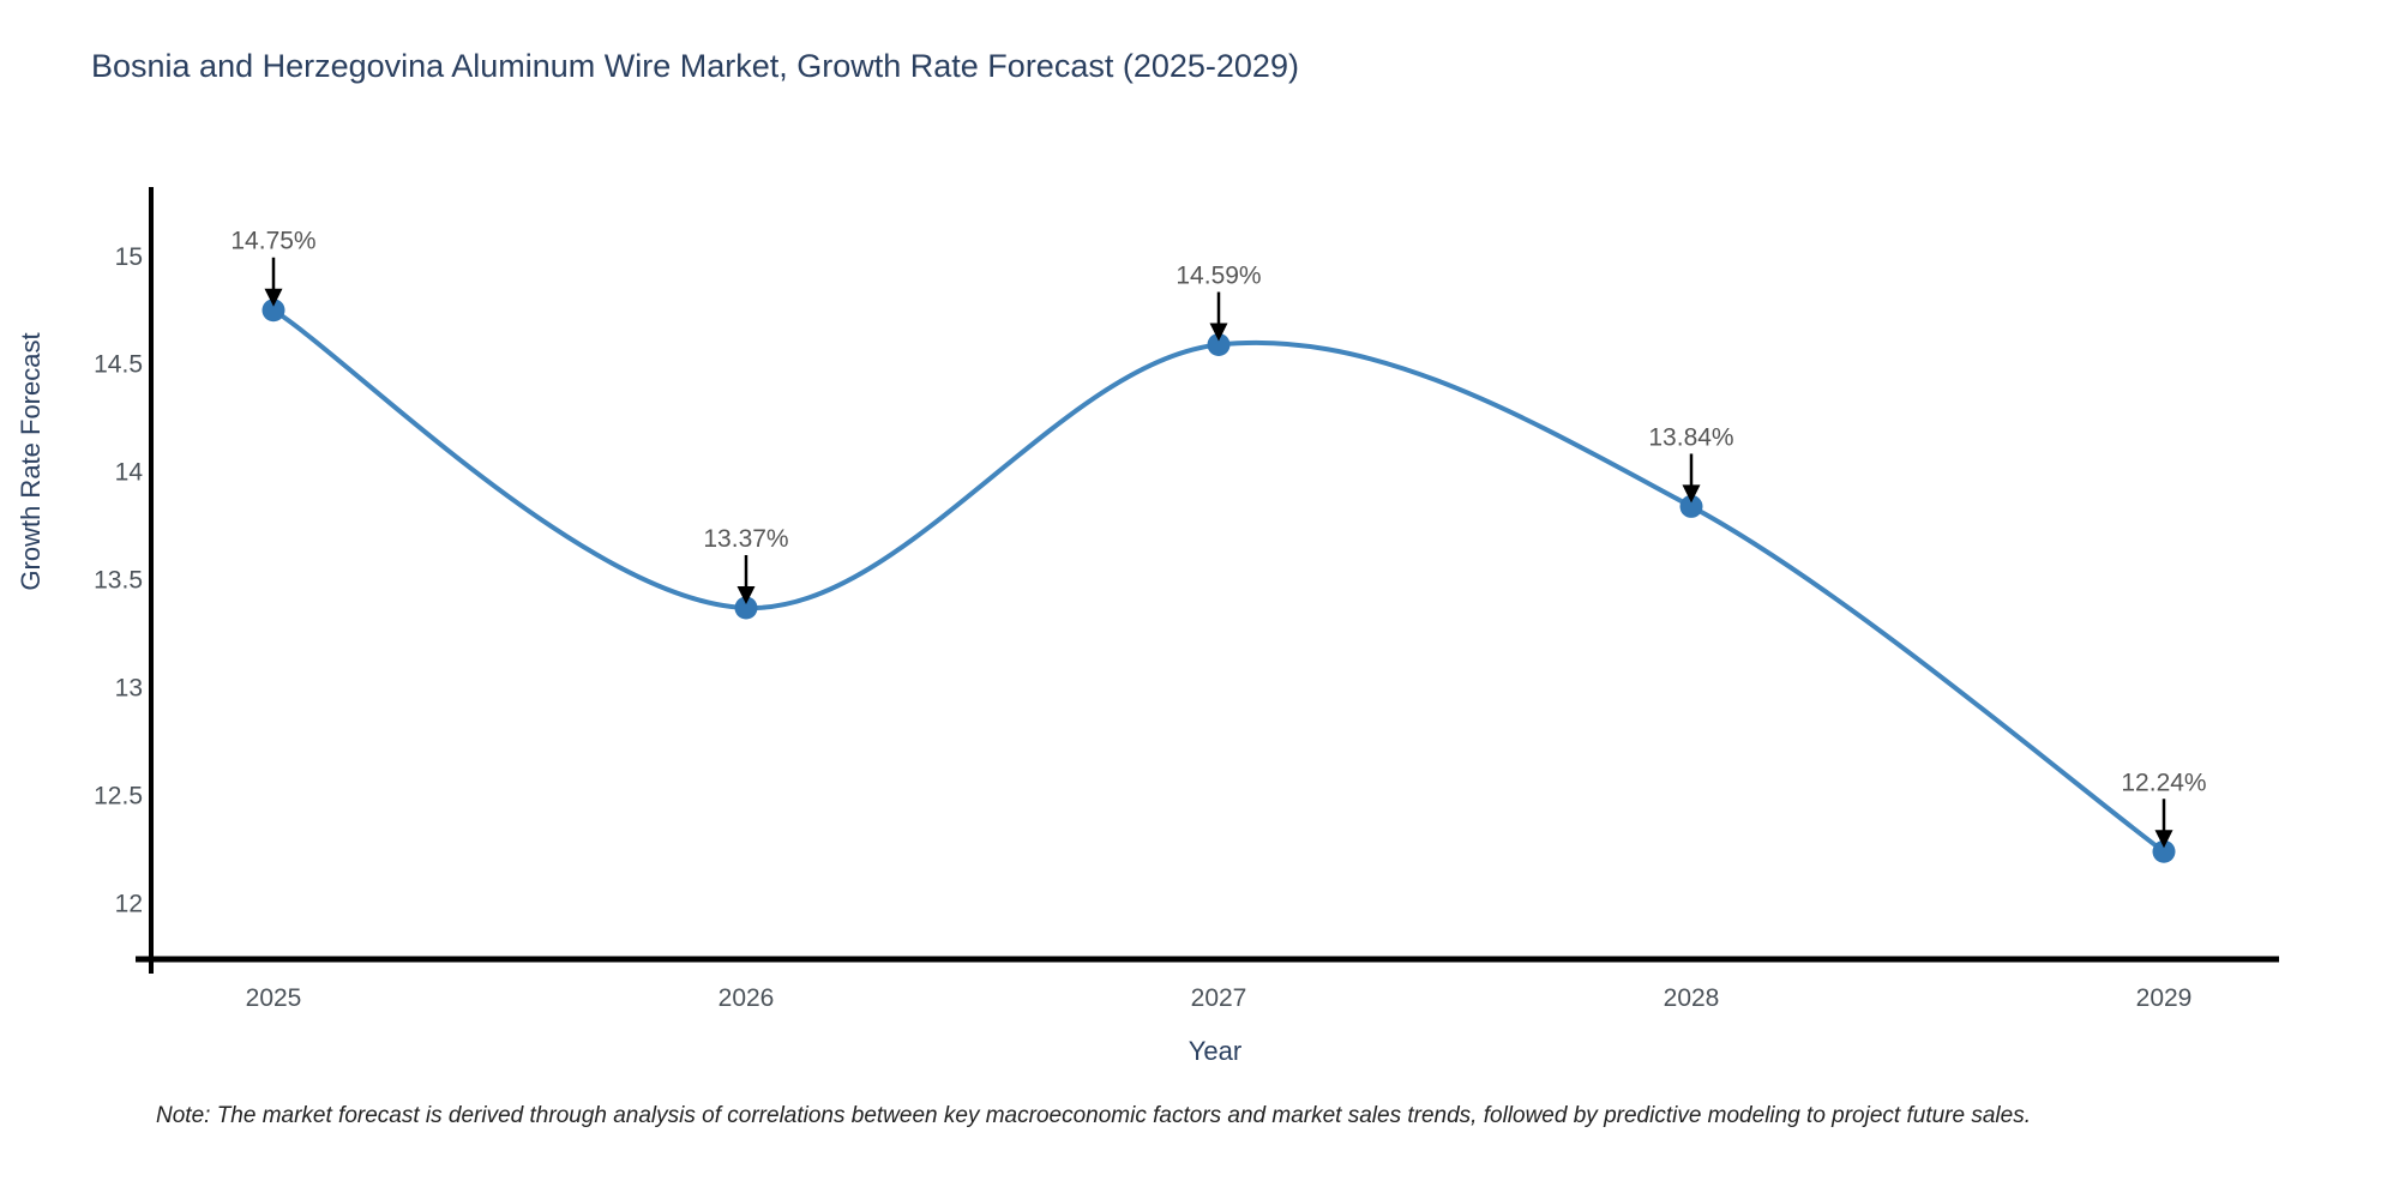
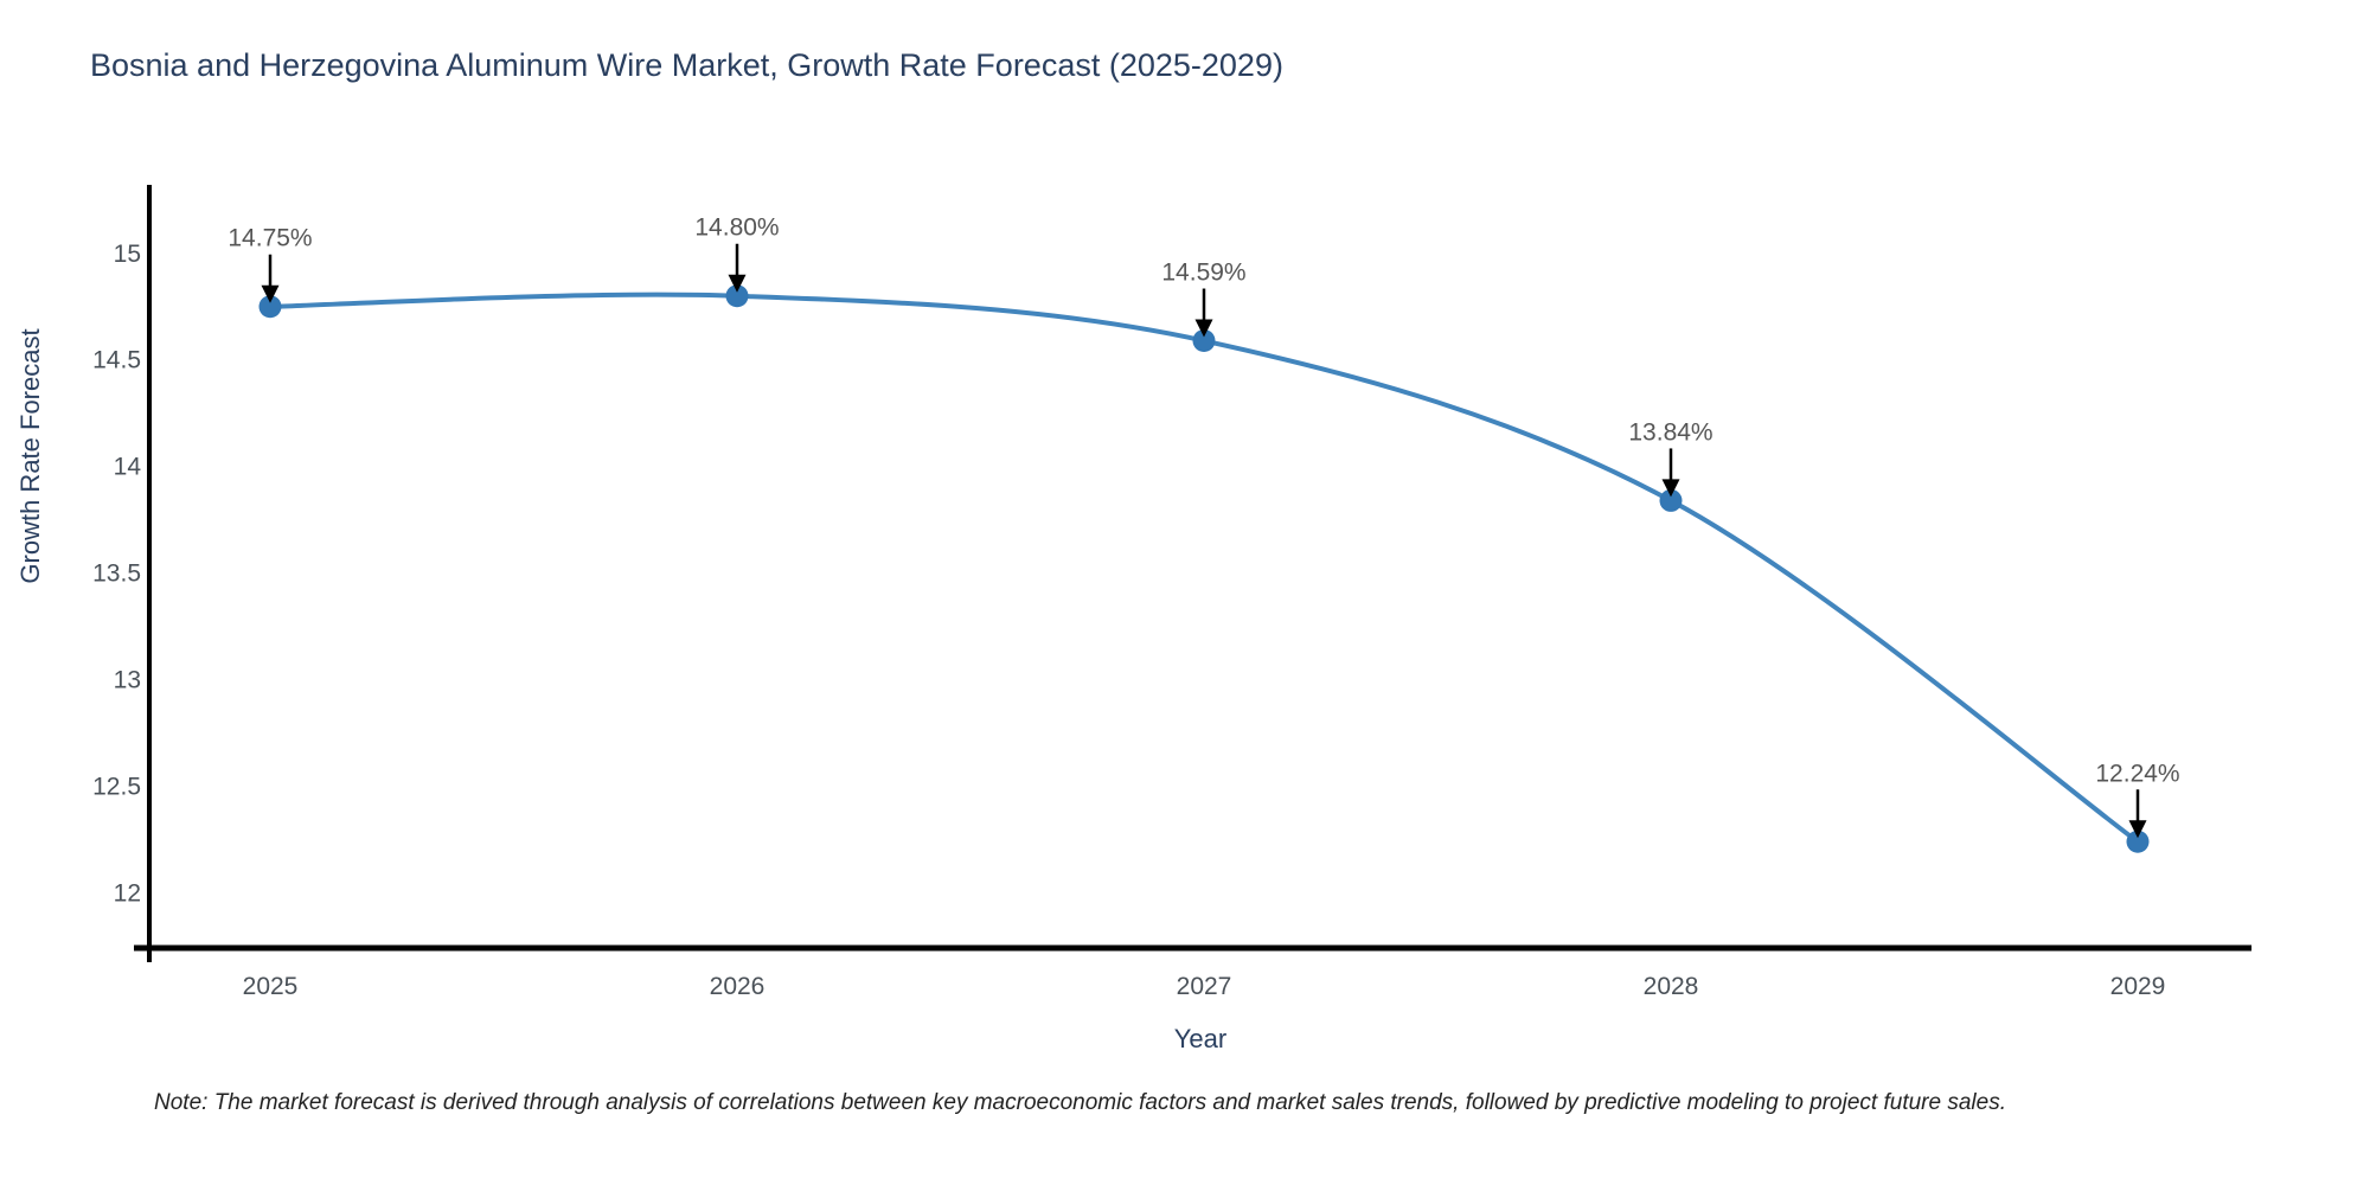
2026: 13.37% -> 14.80%
